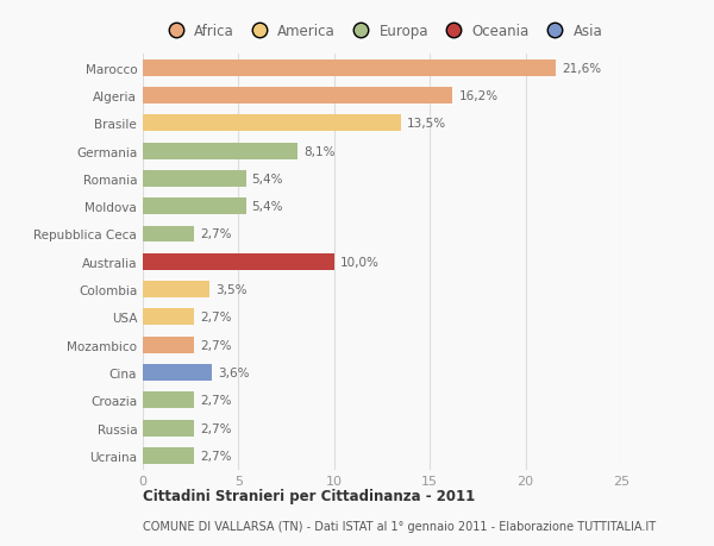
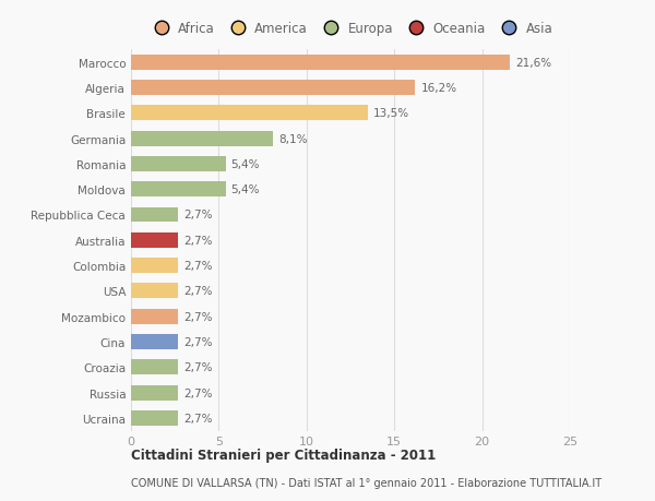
Australia: 10,0% -> 2,7%
Colombia: 3,5% -> 2,7%
Cina: 3,6% -> 2,7%
